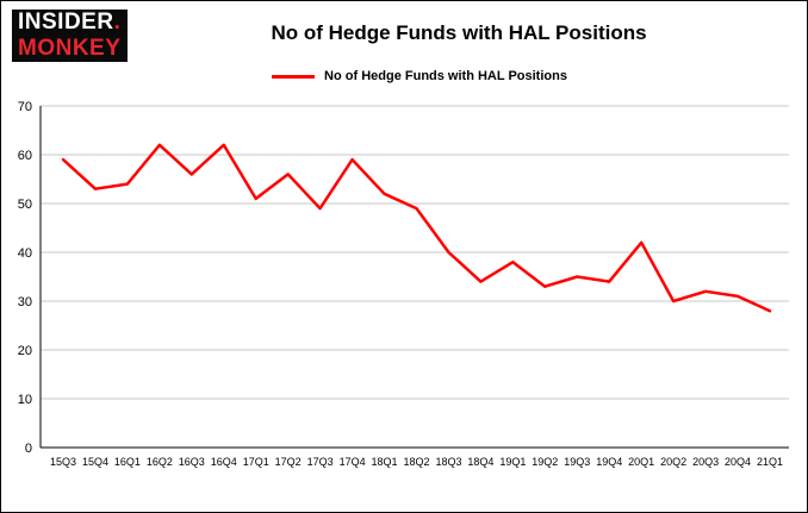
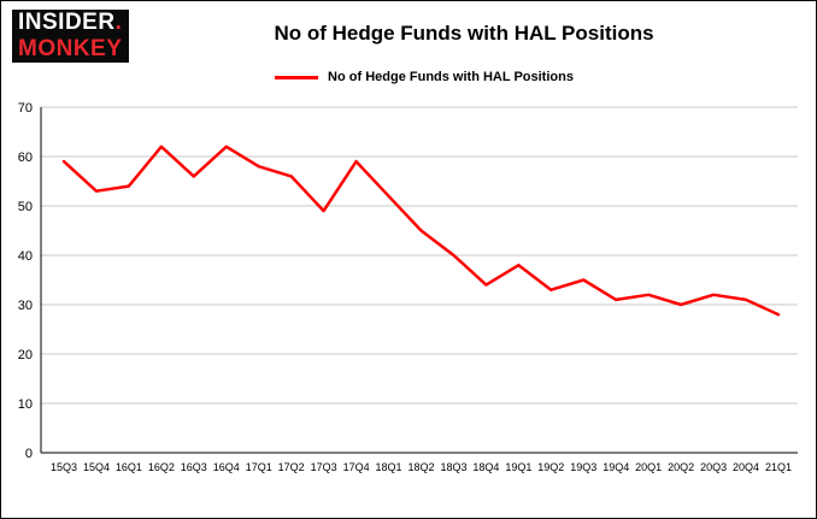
17Q1: 51 -> 58
18Q2: 49 -> 45
19Q4: 34 -> 31
20Q1: 42 -> 32
